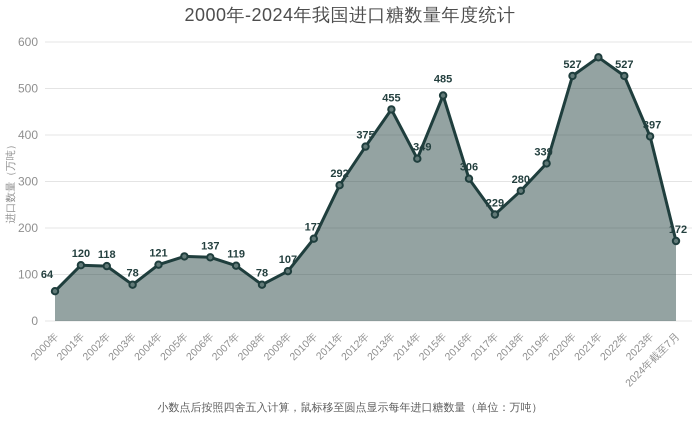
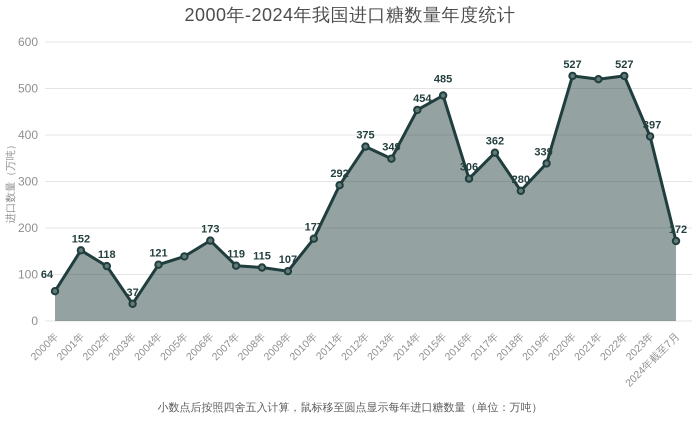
2001年: 120 -> 152
2003年: 78 -> 37
2006年: 137 -> 173
2008年: 78 -> 115
2013年: 455 -> 349
2014年: 349 -> 454
2017年: 229 -> 362
2021年: 570 -> 520
